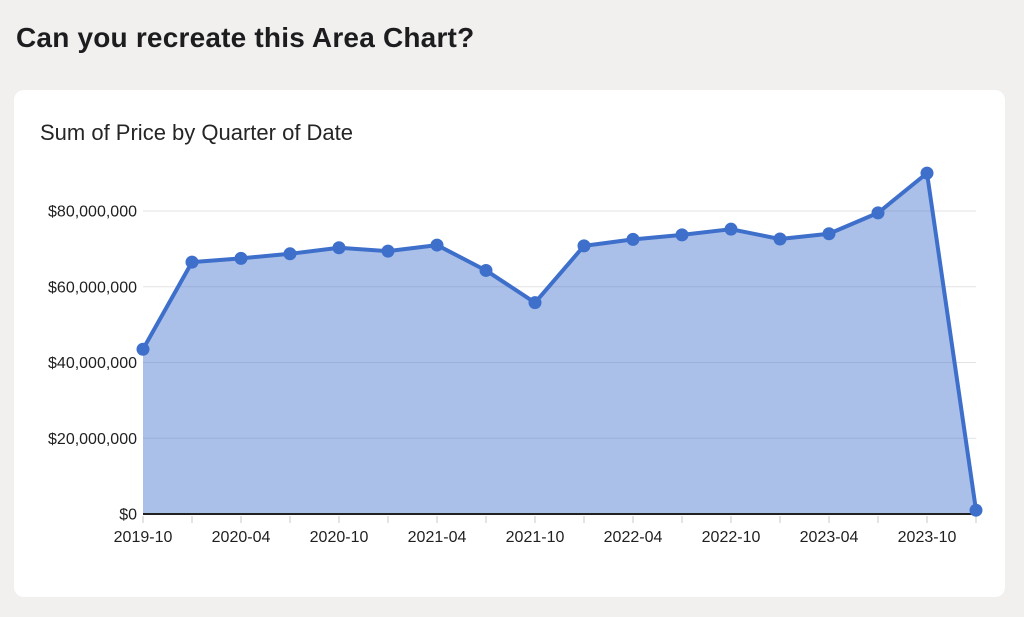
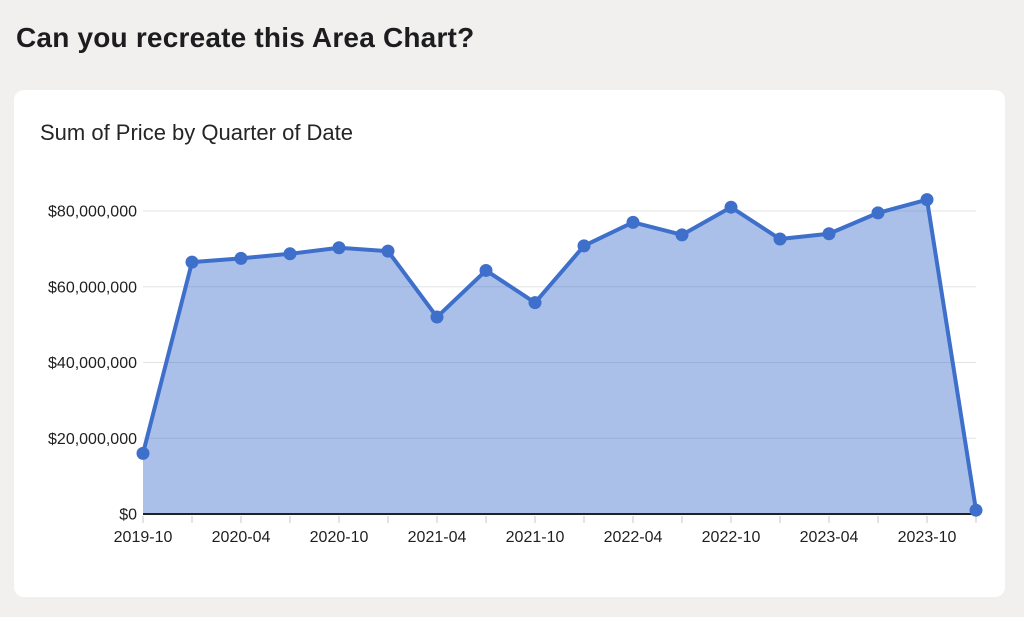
2019-10: $44000000 -> $16000000
2021-04: $71000000 -> $52000000
2022-04: $72000000 -> $77000000
2022-10: $75000000 -> $81000000
2023-10: $90000000 -> $83000000
